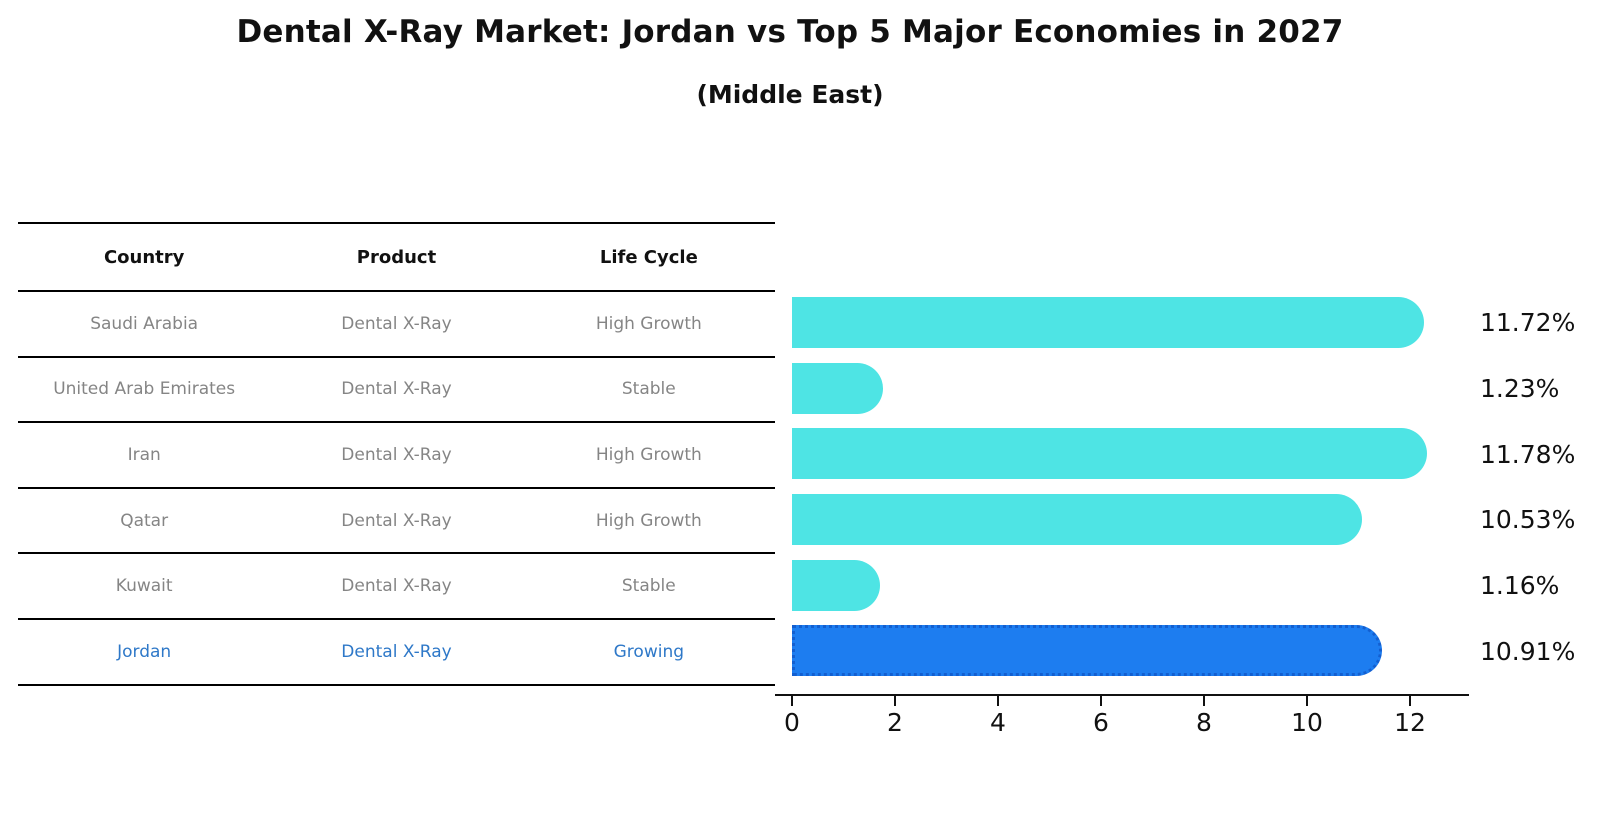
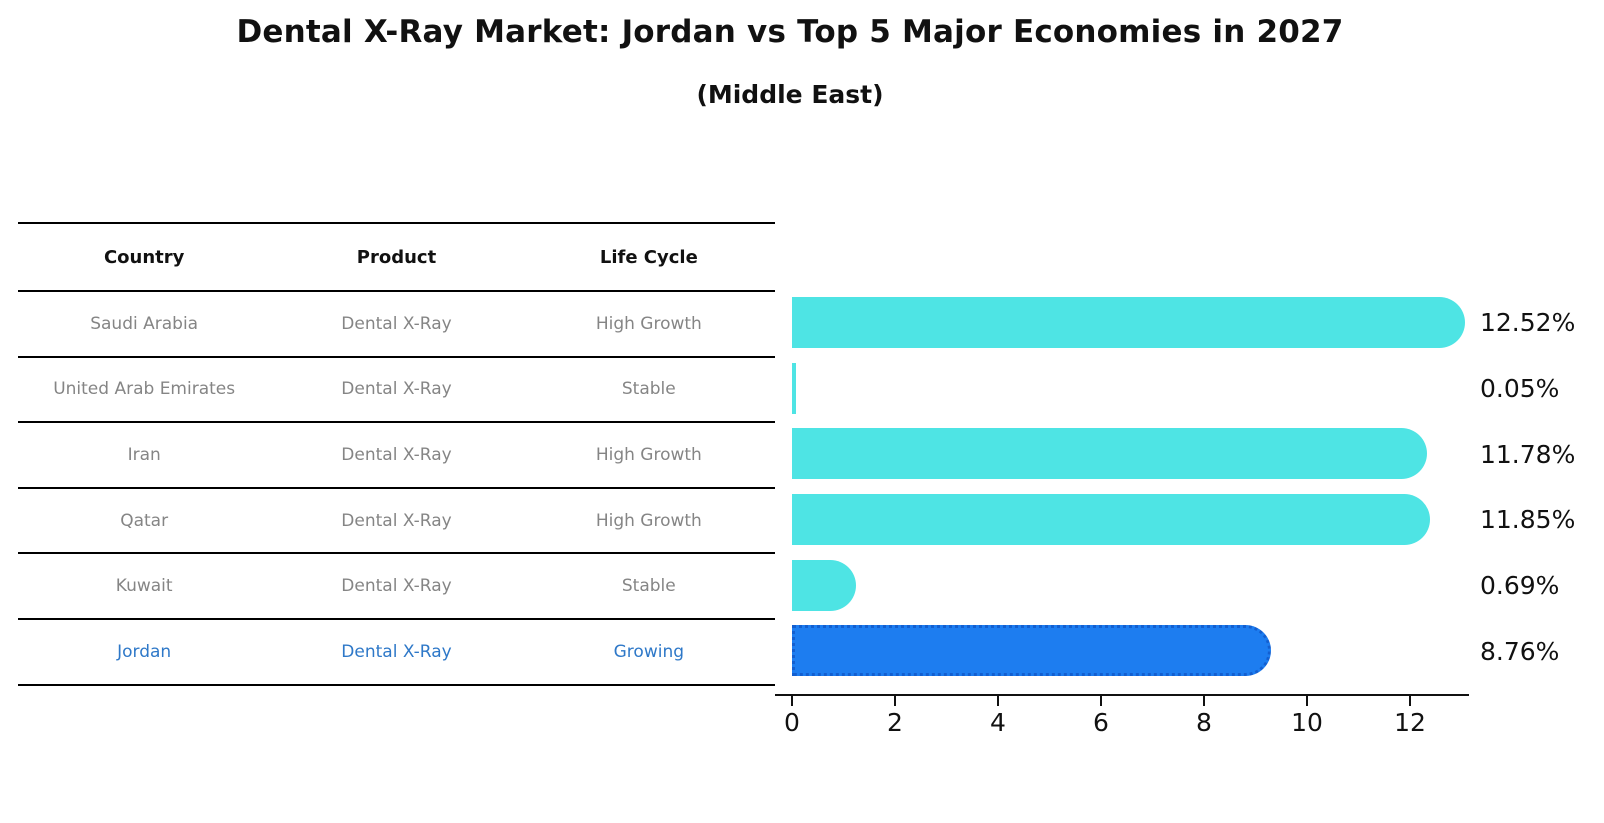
Saudi Arabia: 11.72% -> 12.52%
United Arab Emirates: 1.23% -> 0.05%
Qatar: 10.53% -> 11.85%
Kuwait: 1.16% -> 0.69%
Jordan: 10.91% -> 8.76%
